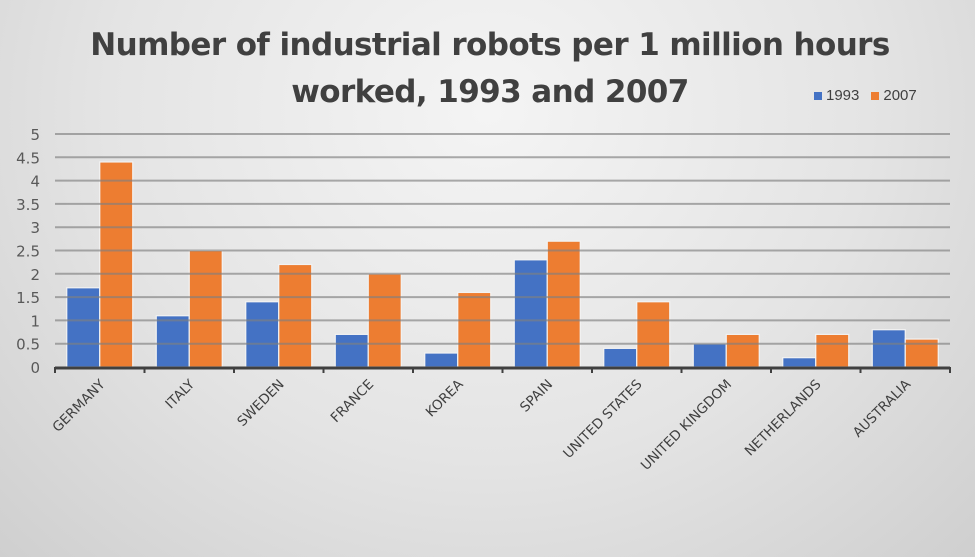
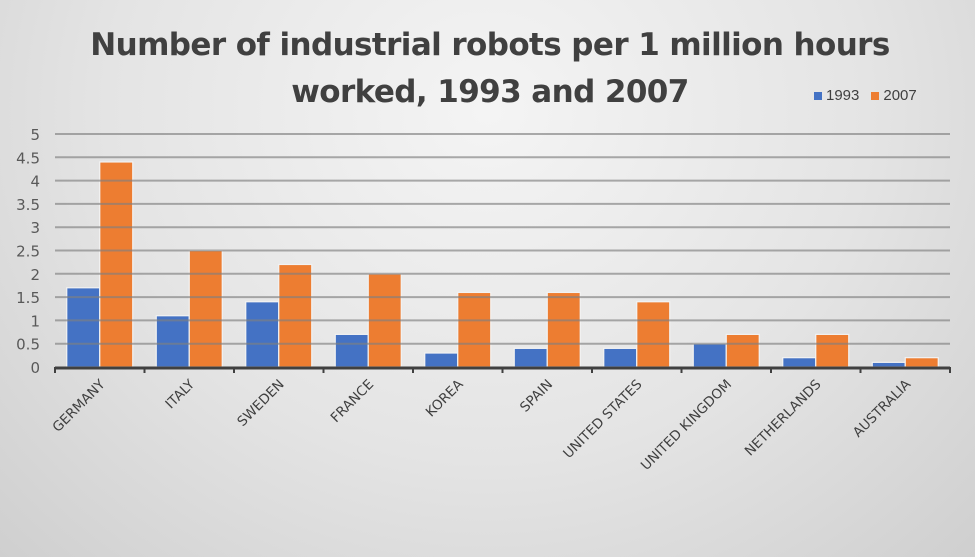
1993/SPAIN: 2.3 -> 0.4
2007/SPAIN: 2.7 -> 1.6
1993/AUSTRALIA: 0.8 -> 0.1
2007/AUSTRALIA: 0.6 -> 0.2
